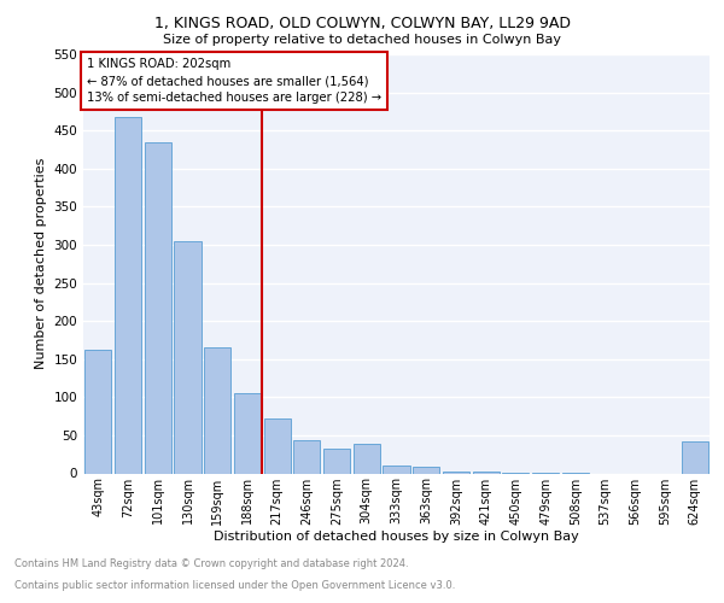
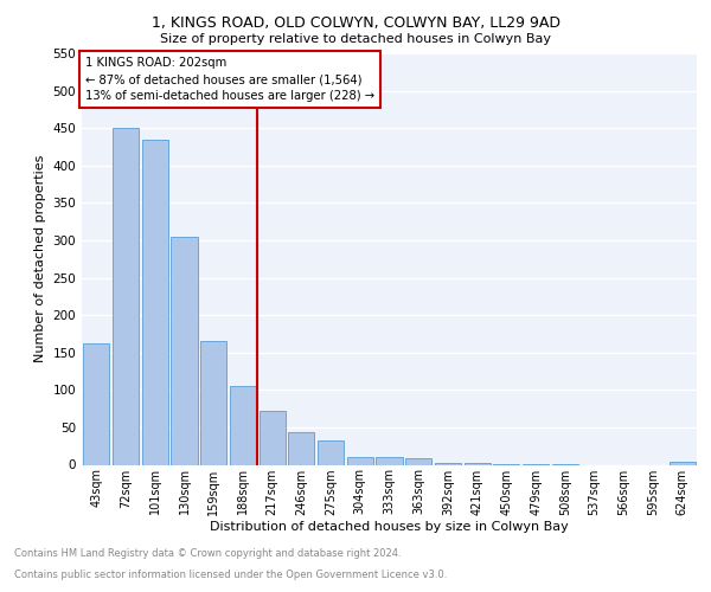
72sqm: 468 -> 450
304sqm: 38 -> 11
624sqm: 42 -> 4
